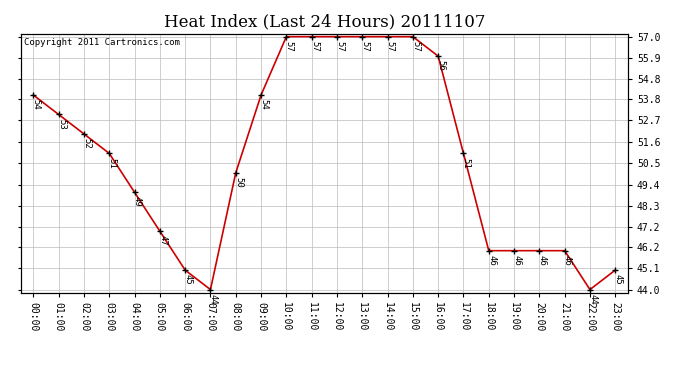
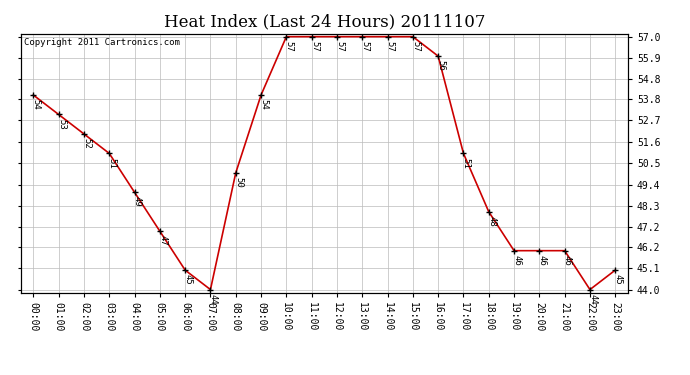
18:00: 46 -> 48
